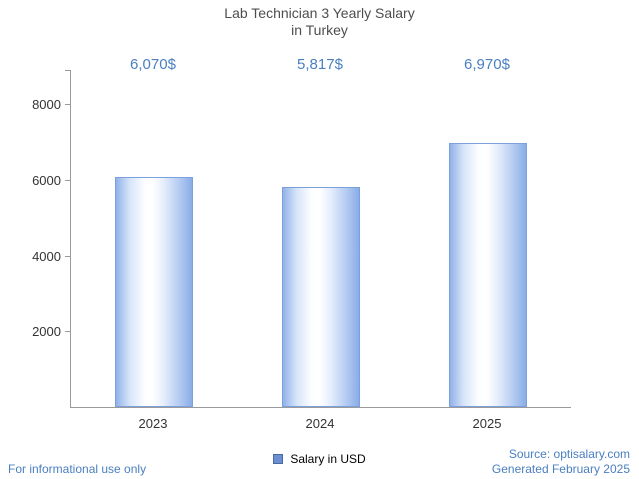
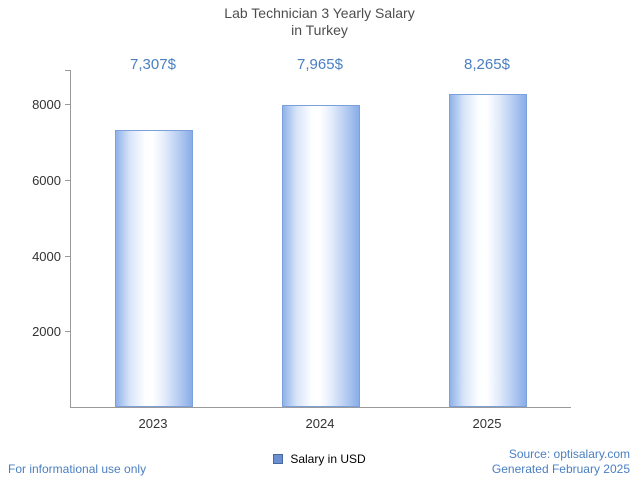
2023: 6,070 -> 7,307
2024: 5,817 -> 7,965
2025: 6,970 -> 8,265
